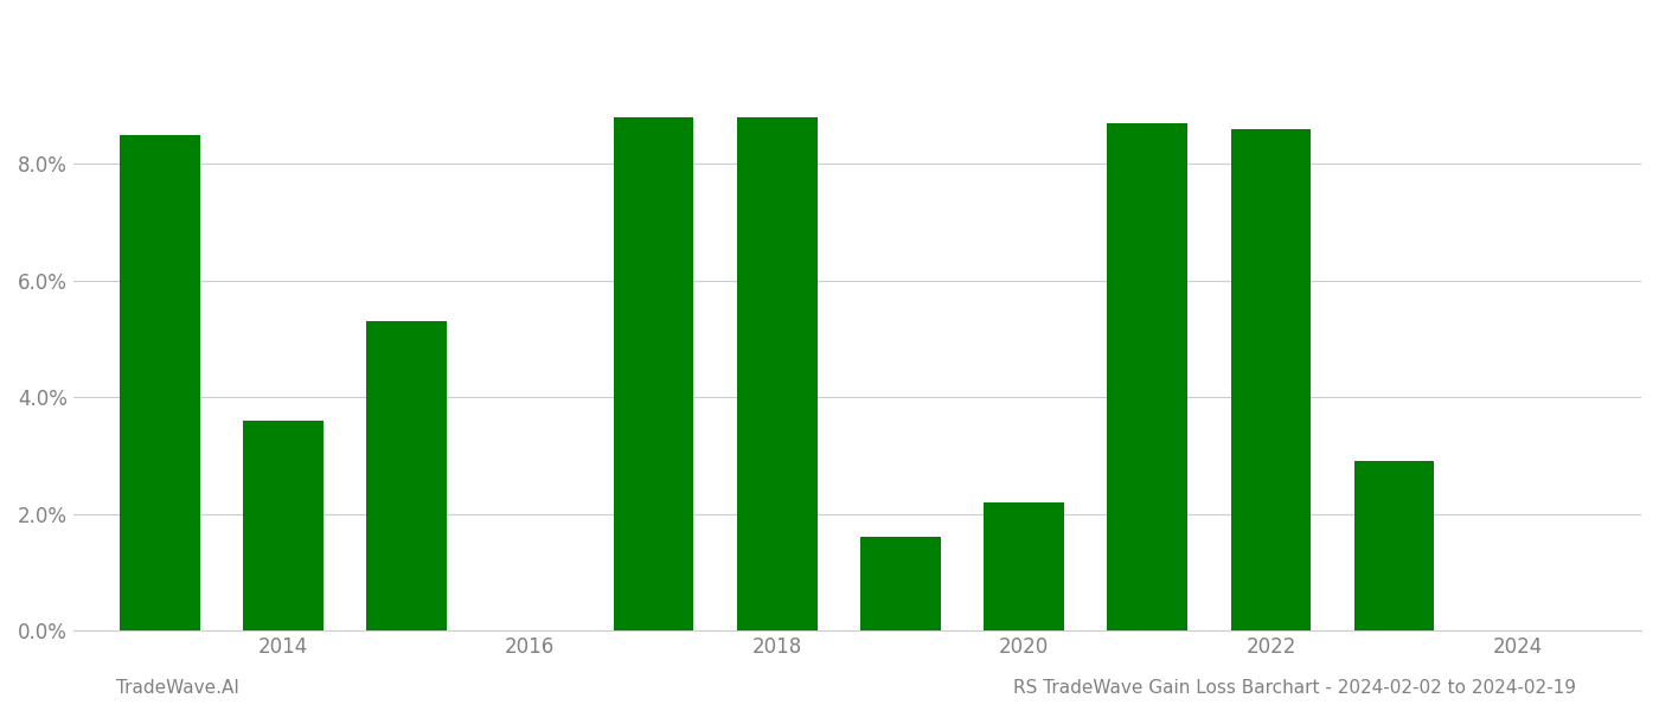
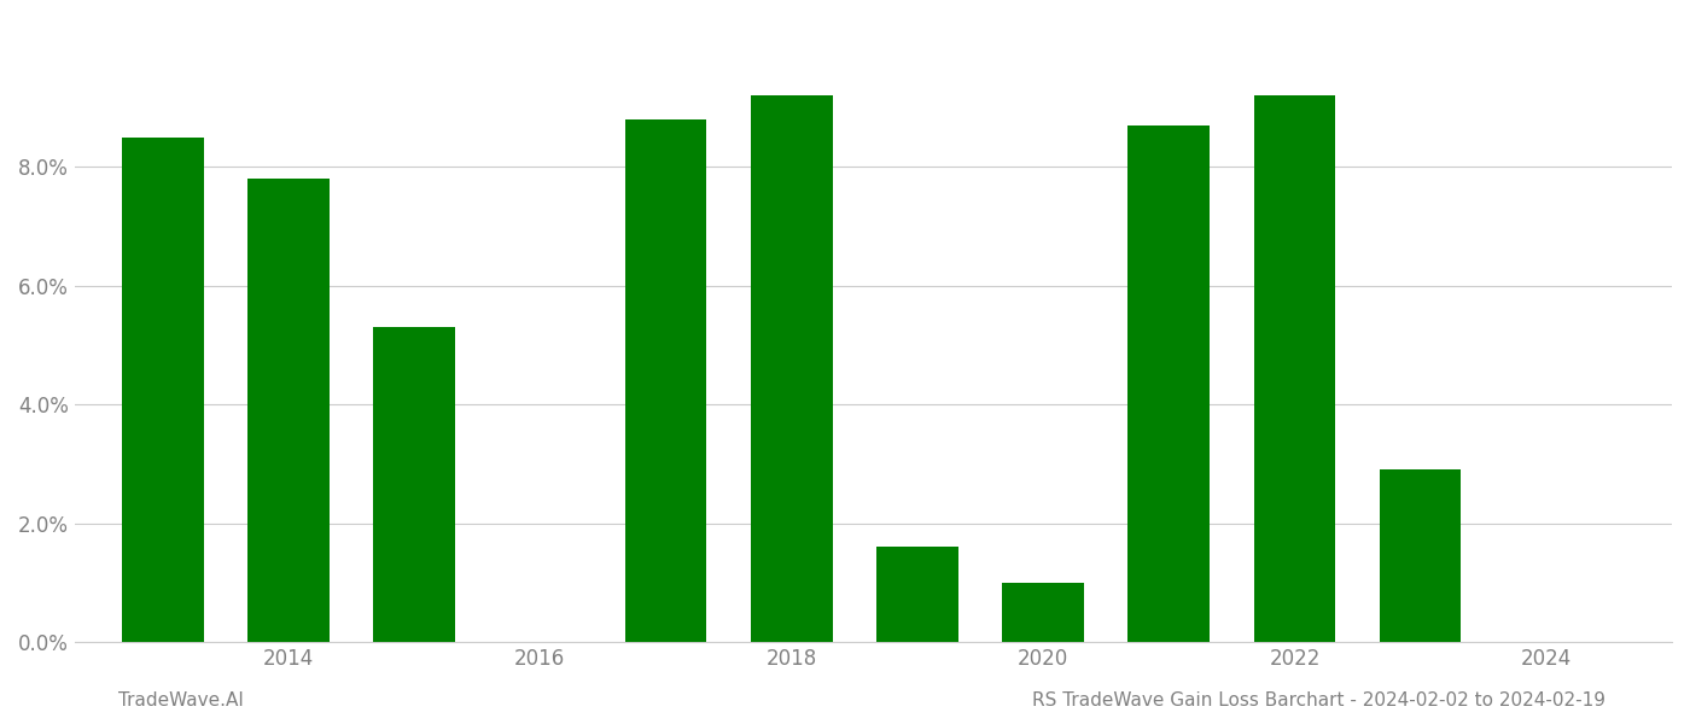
2014: 3.6% -> 7.8%
2018: 8.8% -> 9.2%
2020: 2.2% -> 1.0%
2022: 8.6% -> 9.2%
